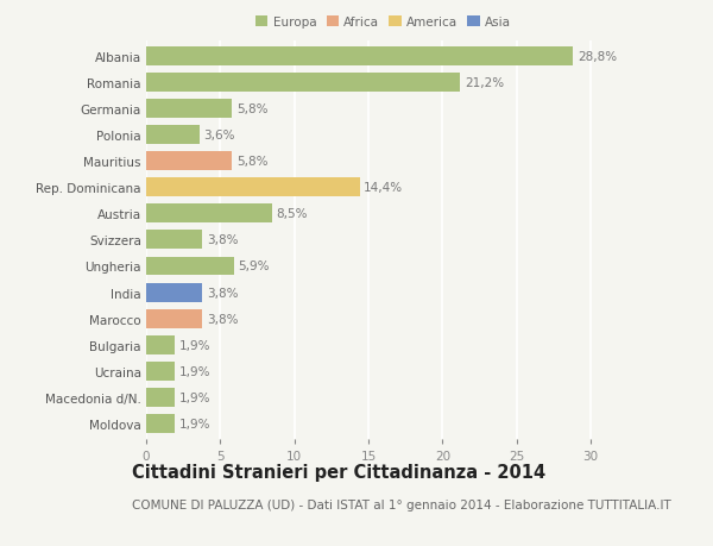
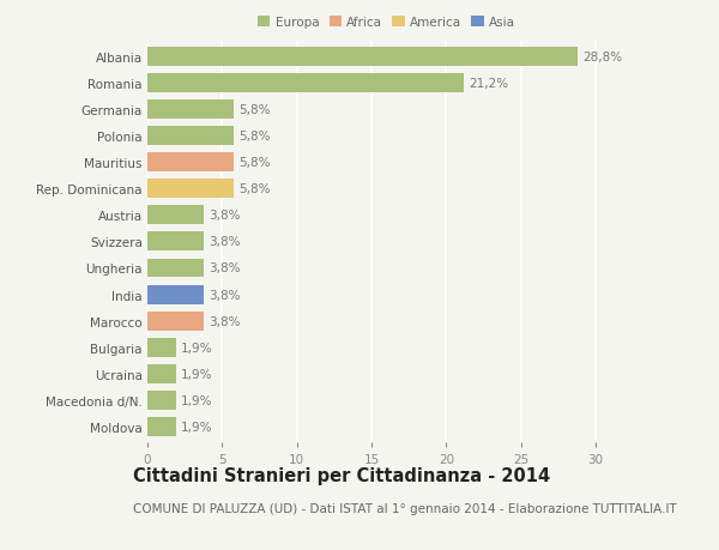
Polonia: 3,6% -> 5,8%
Rep. Dominicana: 14,4% -> 5,8%
Austria: 8,5% -> 3,8%
Ungheria: 5,9% -> 3,8%
